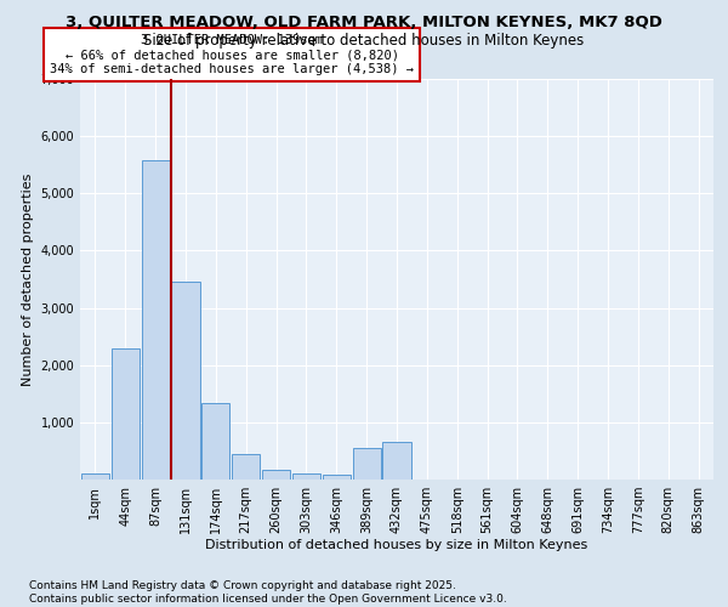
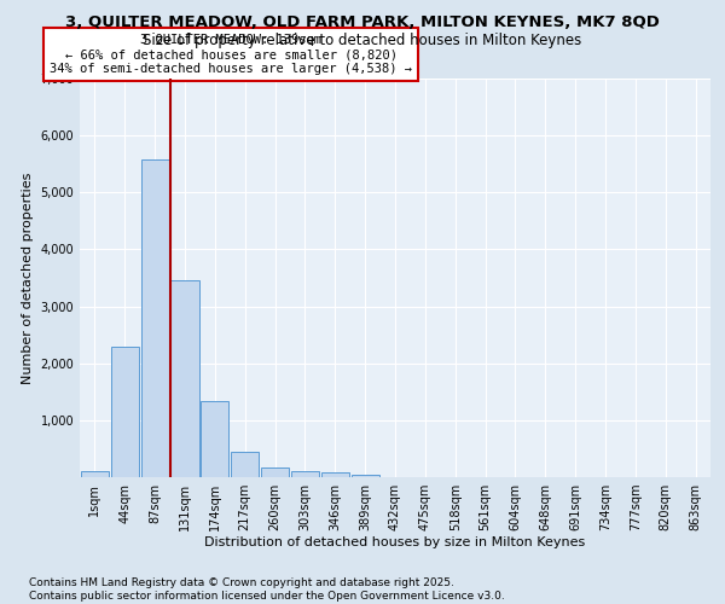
389sqm: 550 -> 40
432sqm: 650 -> 0
